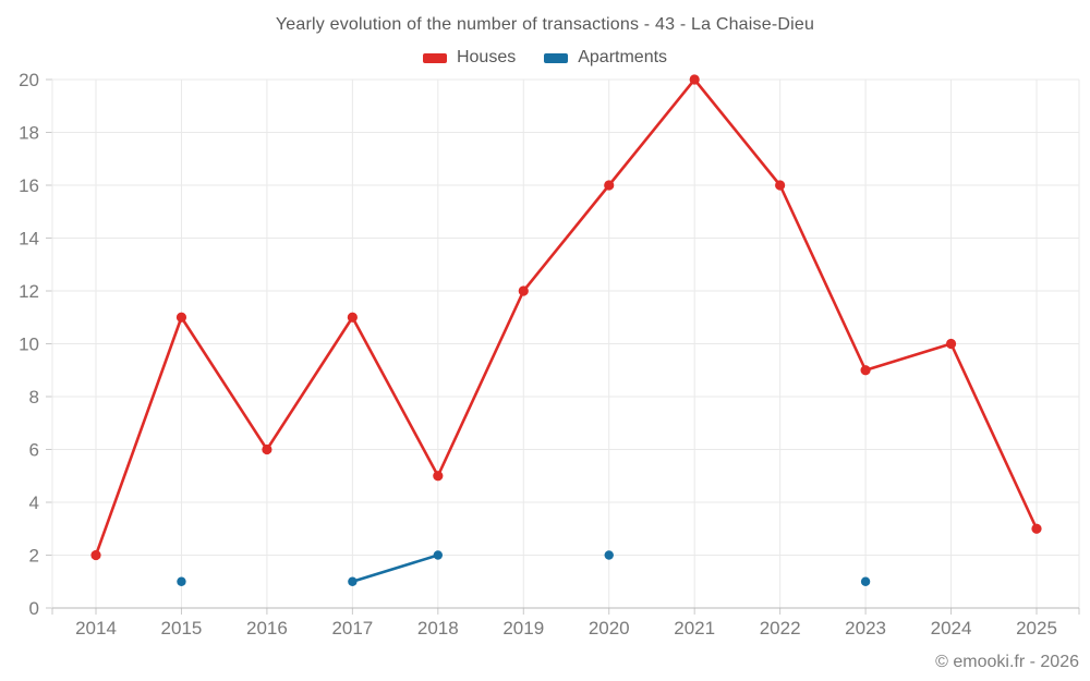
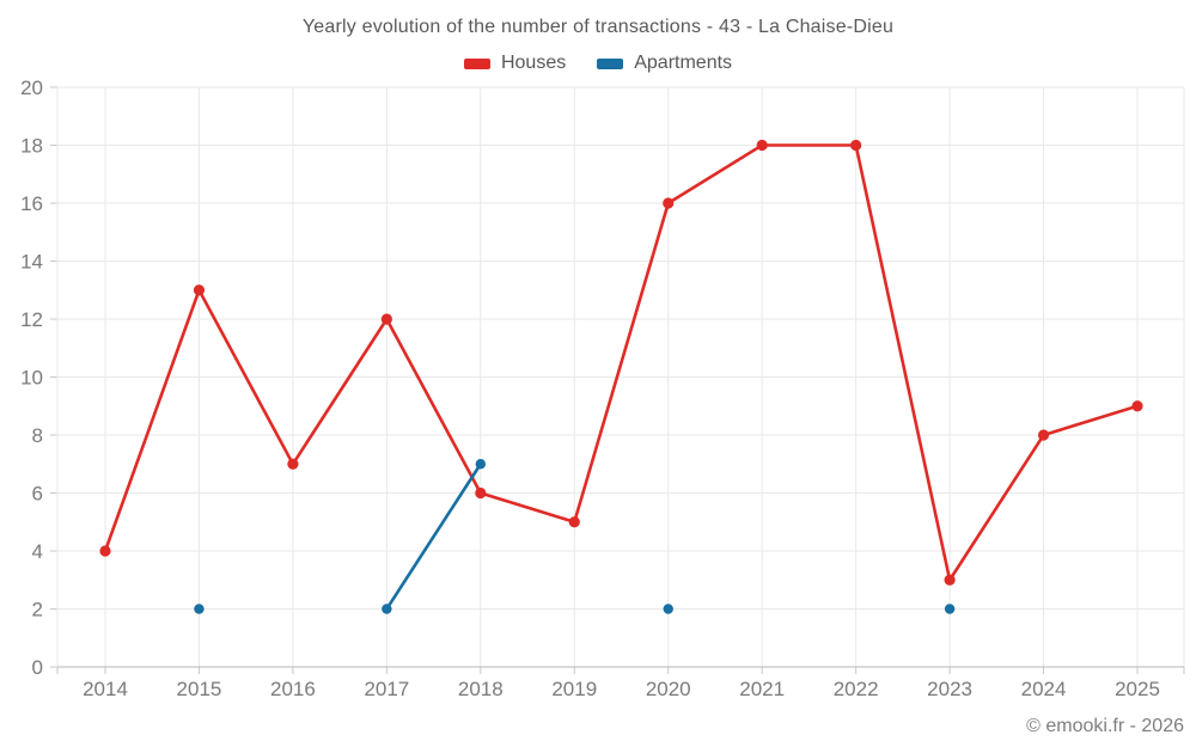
Houses/2014: 2 -> 4
Houses/2015: 11 -> 13
Apartments/2015: 1 -> 2
Houses/2016: 6 -> 7
Houses/2017: 11 -> 12
Apartments/2017: 1 -> 2
Houses/2018: 5 -> 6
Apartments/2018: 2 -> 7
Houses/2019: 12 -> 5
Houses/2021: 20 -> 18
Houses/2022: 16 -> 18
Houses/2023: 9 -> 3
Apartments/2023: 1 -> 2
Houses/2024: 10 -> 8
Houses/2025: 3 -> 9
